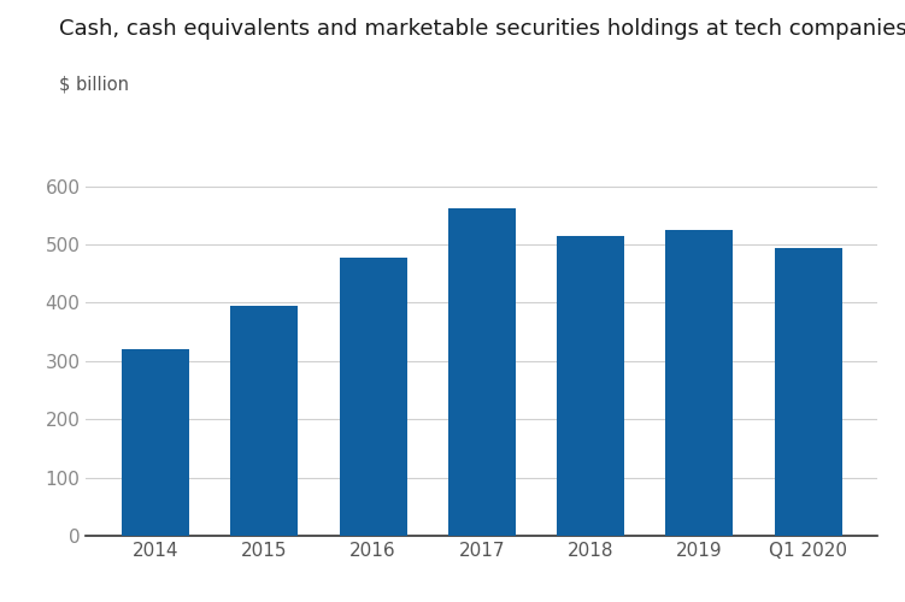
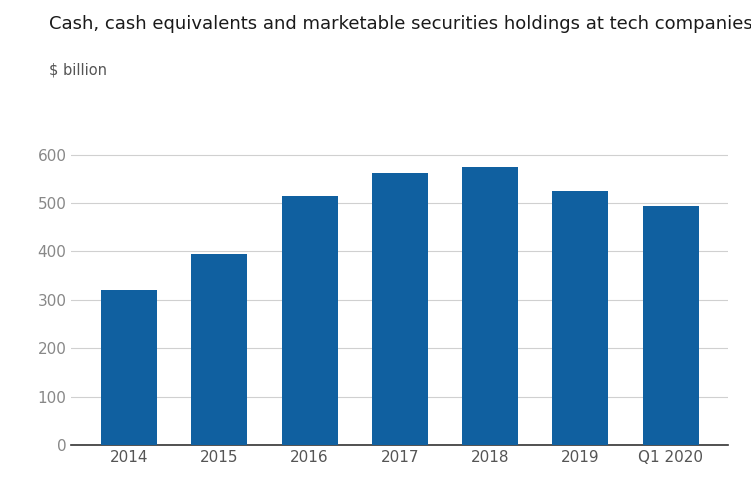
2016: 478 -> 515
2018: 515 -> 575
